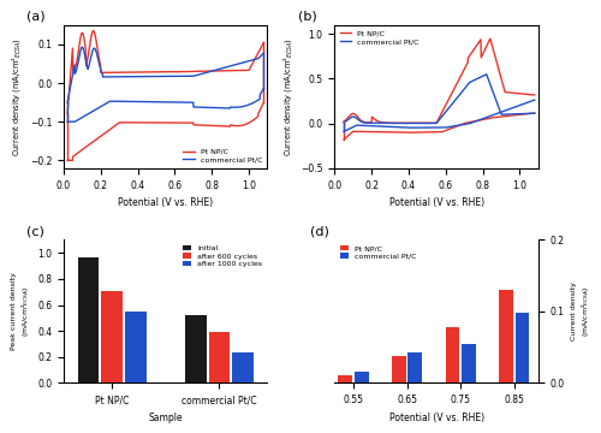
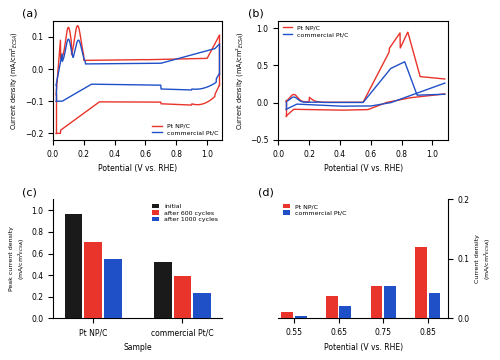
commercial Pt/C/0.55: 0.016 -> 0.004
commercial Pt/C/0.65: 0.042 -> 0.020
Pt NP/C/0.75: 0.078 -> 0.055
Pt NP/C/0.85: 0.130 -> 0.120
commercial Pt/C/0.85: 0.098 -> 0.043
